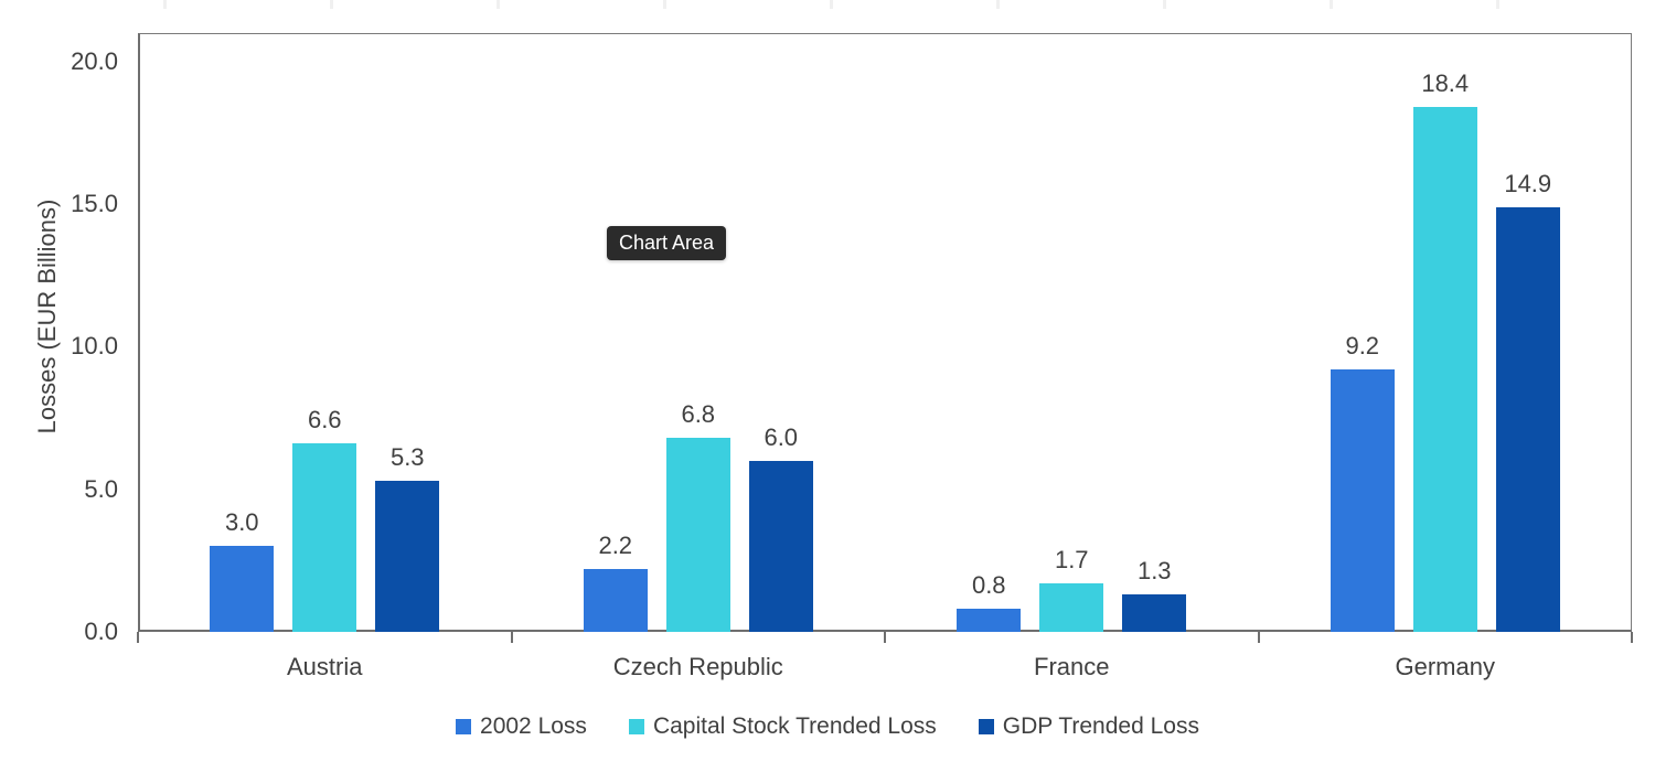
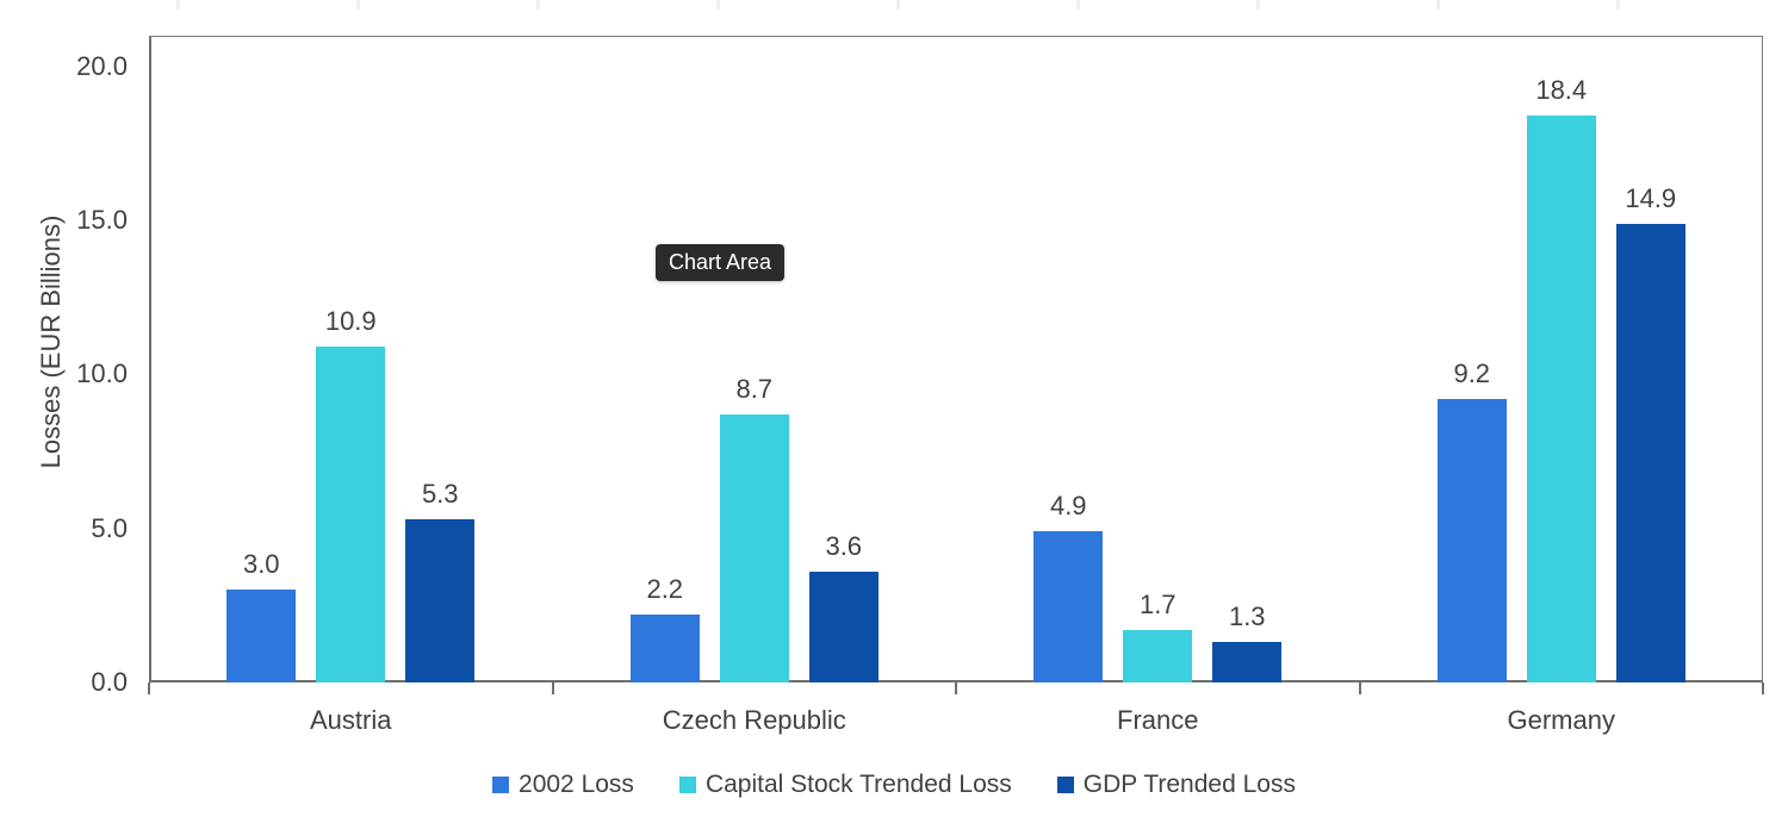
Capital Stock Trended Loss/Austria: 6.6 -> 10.9
Capital Stock Trended Loss/Czech Republic: 6.8 -> 8.7
GDP Trended Loss/Czech Republic: 6.0 -> 3.6
2002 Loss/France: 0.8 -> 4.9
